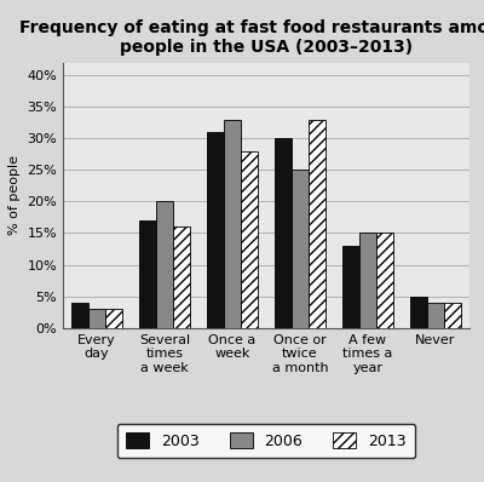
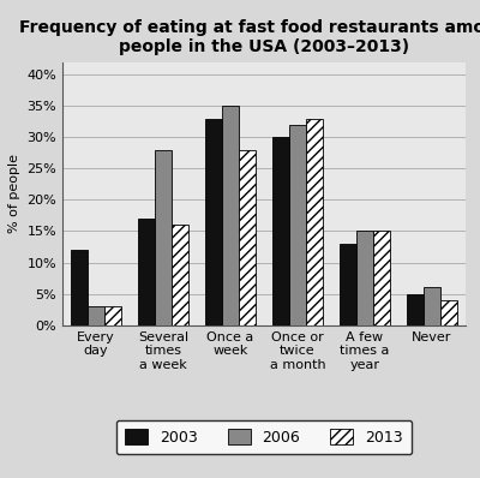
2003/Every day: 4% -> 12%
2006/Several times a week: 20% -> 28%
2003/Once a week: 31% -> 33%
2006/Once a week: 33% -> 35%
2006/Once or twice a month: 25% -> 32%
2006/Never: 4% -> 6%
